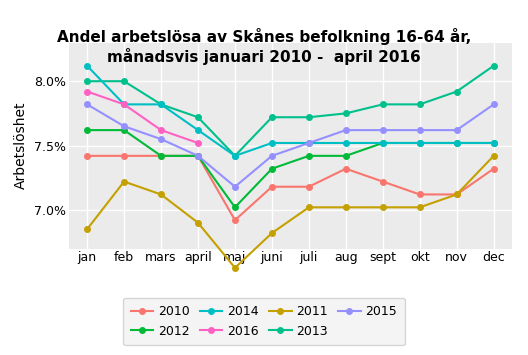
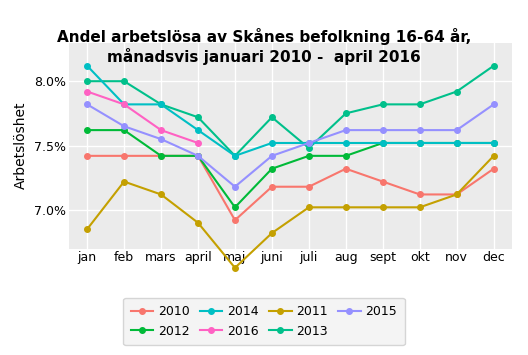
2013/juli: 7.72% -> 7.48%
